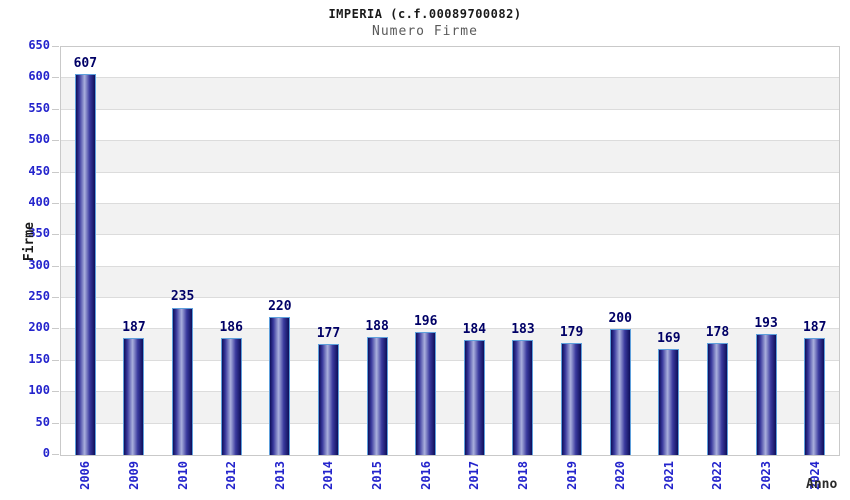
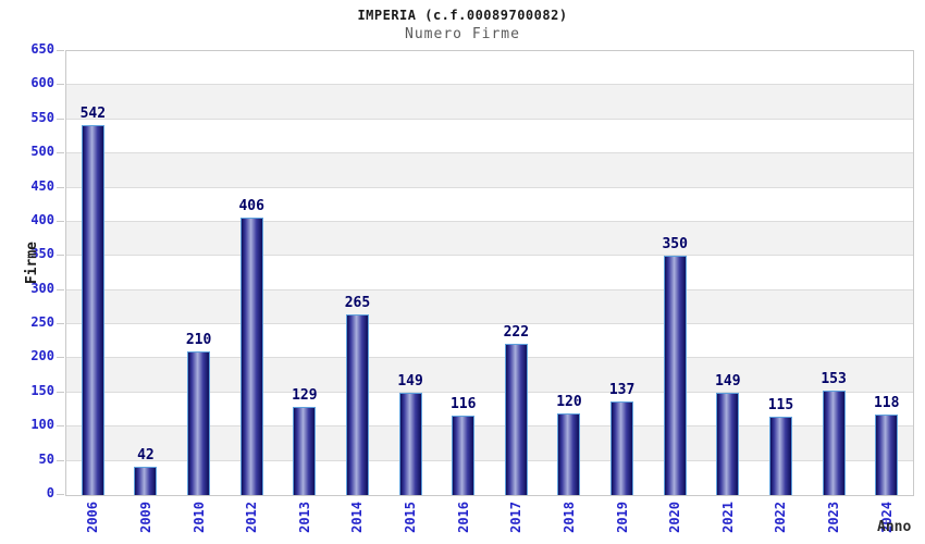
2006: 607 -> 542
2009: 187 -> 42
2010: 235 -> 210
2012: 186 -> 406
2013: 220 -> 129
2014: 177 -> 265
2015: 188 -> 149
2016: 196 -> 116
2017: 184 -> 222
2018: 183 -> 120
2019: 179 -> 137
2020: 200 -> 350
2021: 169 -> 149
2022: 178 -> 115
2023: 193 -> 153
2024: 187 -> 118
